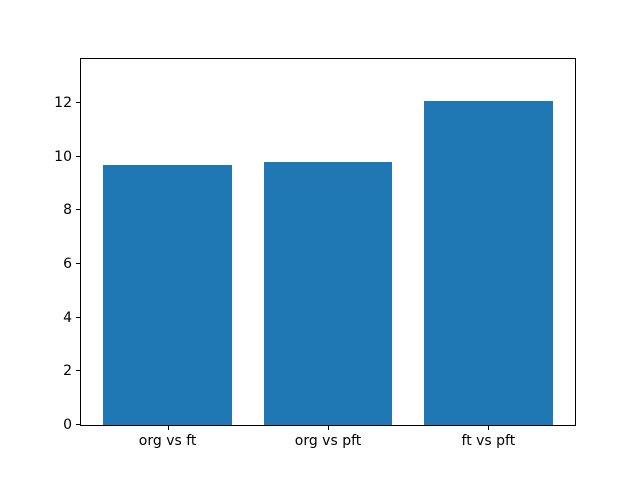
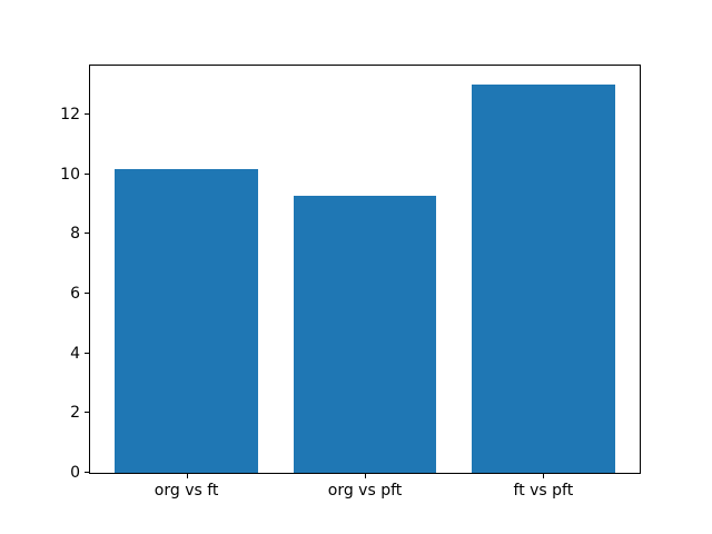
org vs ft: 9.7 -> 10.2
org vs pft: 9.8 -> 9.3
ft vs pft: 12.1 -> 13.0
